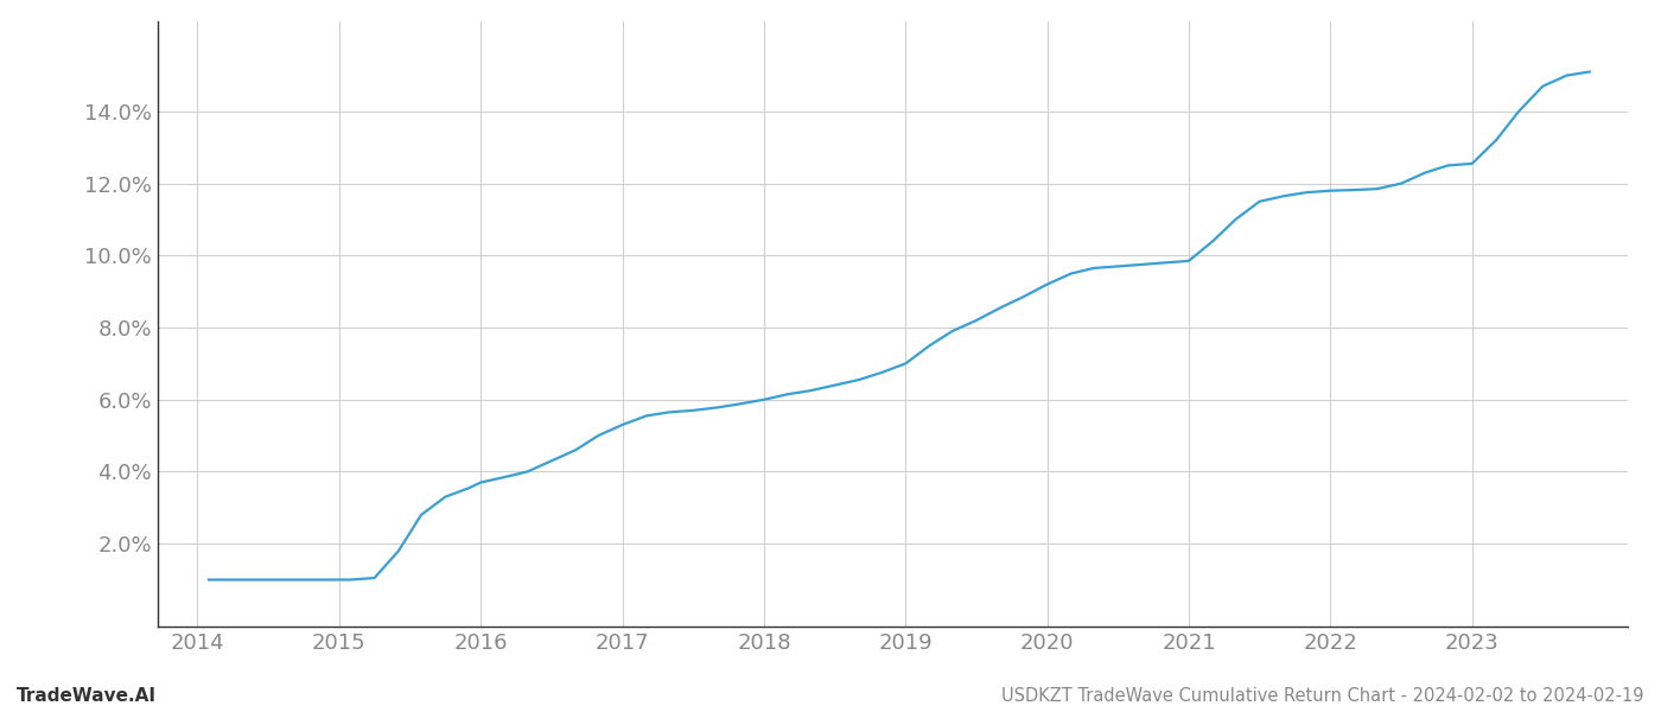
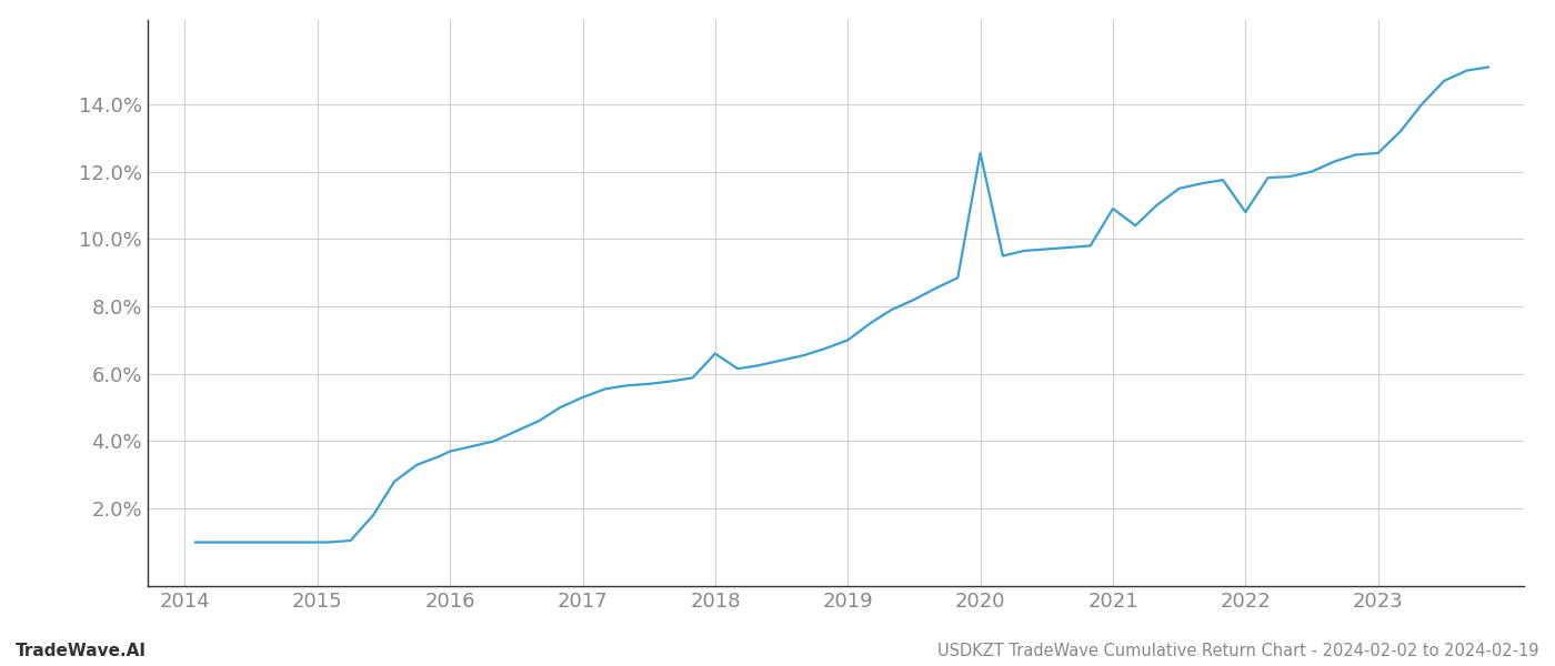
2018: 6.00% -> 6.60%
2020: 9.20% -> 12.55%
2021: 9.85% -> 10.90%
2022: 11.80% -> 10.80%
